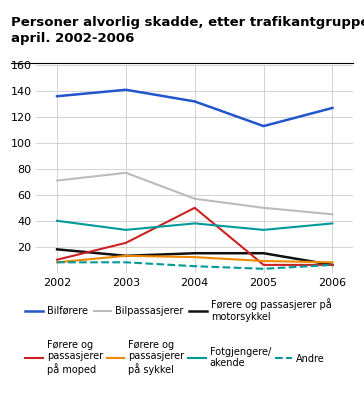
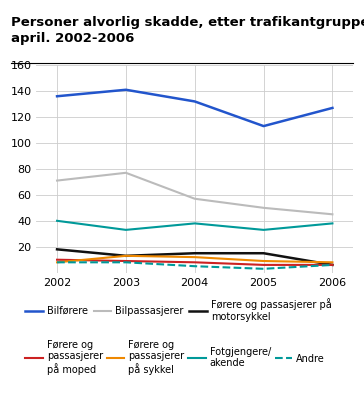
Førere og passasjerer på moped/2003: 23 -> 9
Førere og passasjerer på moped/2004: 50 -> 8
